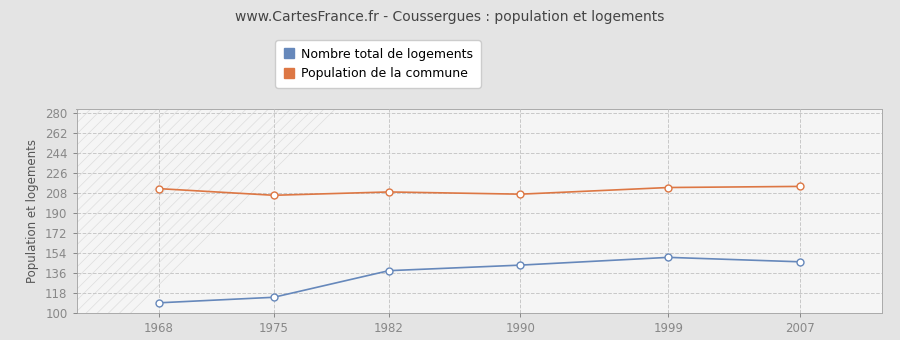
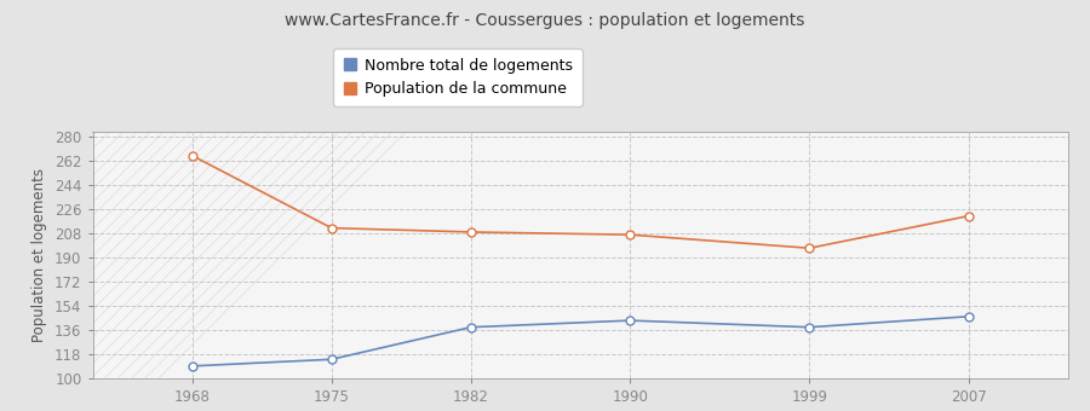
Population de la commune/1968: 212 -> 266
Population de la commune/1975: 206 -> 212
Nombre total de logements/1999: 150 -> 138
Population de la commune/1999: 213 -> 197
Population de la commune/2007: 214 -> 221
